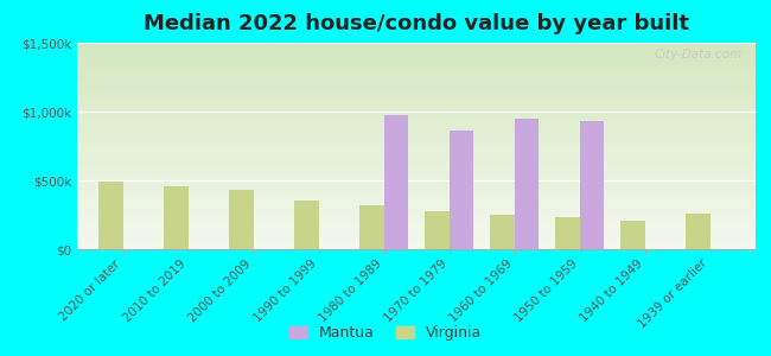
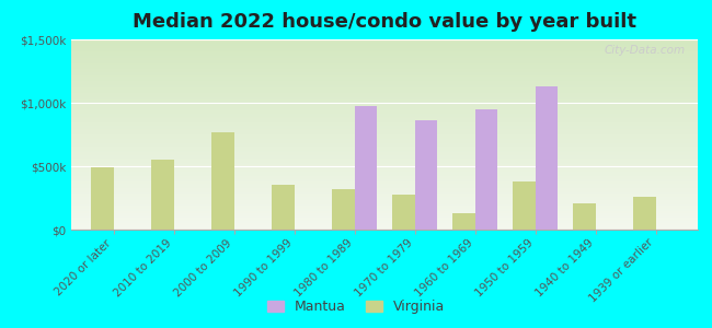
Virginia/2010 to 2019: $460k -> $550k
Virginia/2000 to 2009: $430k -> $770k
Virginia/1960 to 1969: $250k -> $130k
Virginia/1950 to 1959: $240k -> $380k
Mantua/1950 to 1959: $930k -> $1,130k
